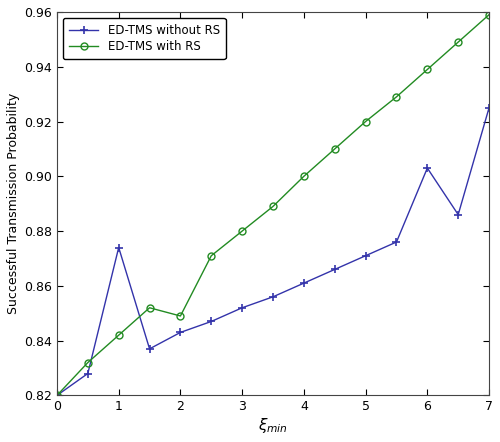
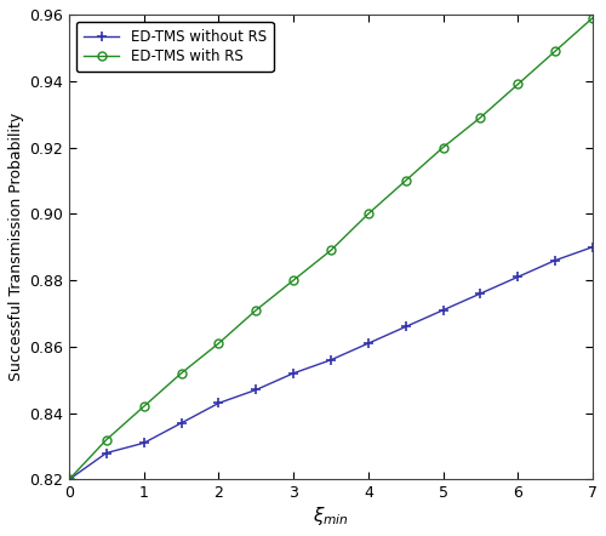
ED-TMS without RS/1: 0.874 -> 0.831
ED-TMS with RS/2: 0.849 -> 0.861
ED-TMS without RS/6: 0.903 -> 0.881
ED-TMS without RS/7: 0.925 -> 0.890
